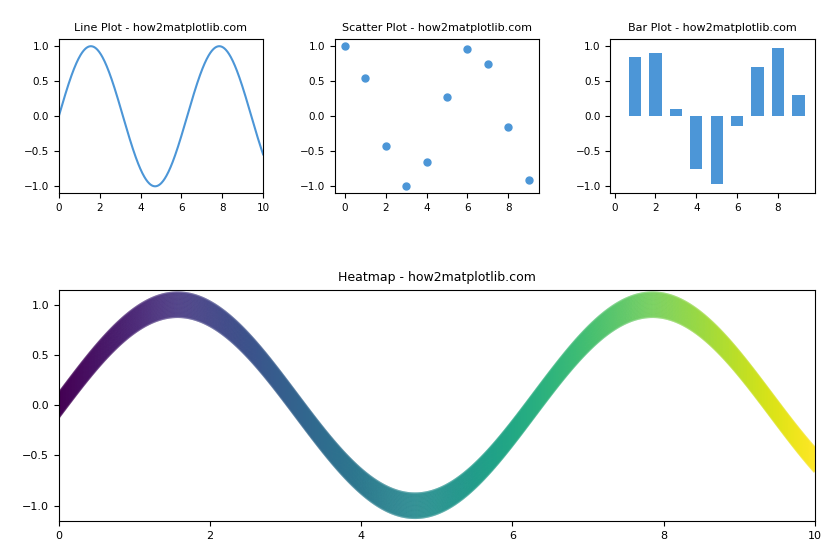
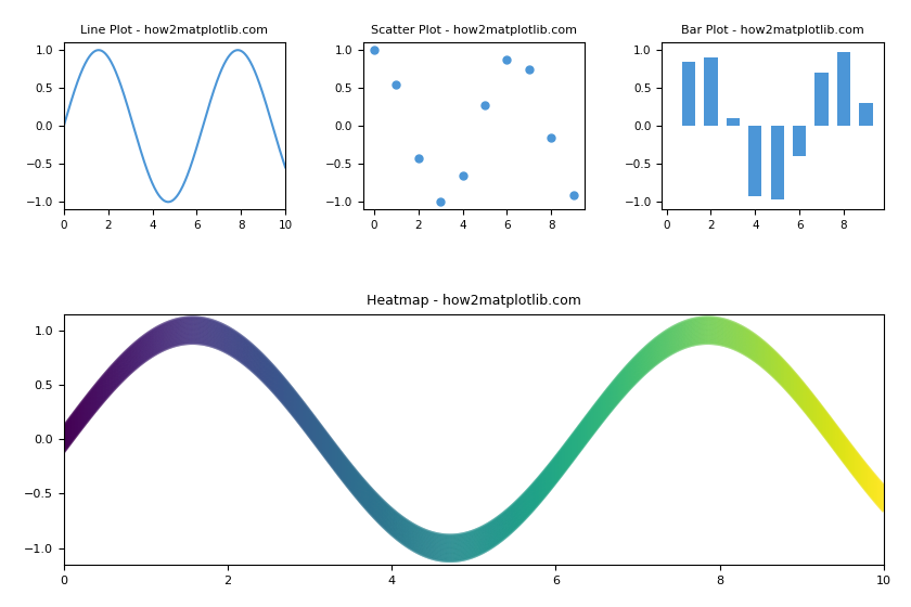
Scatter Plot - how2matplotlib.com/6: 0.96 -> 0.88
Bar Plot - how2matplotlib.com/4: -0.76 -> -0.92
Bar Plot - how2matplotlib.com/6: -0.14 -> -0.40
